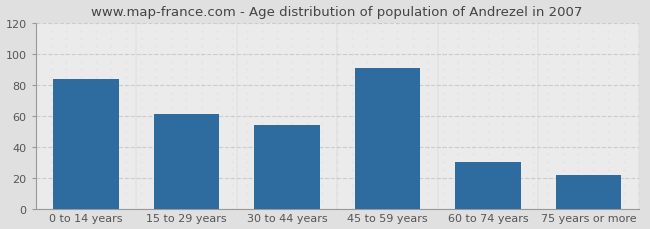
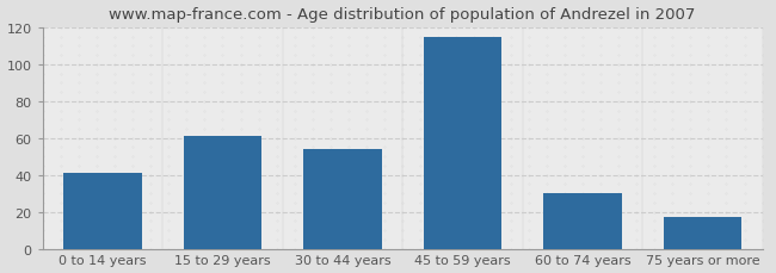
0 to 14 years: 84 -> 41
45 to 59 years: 91 -> 115
75 years or more: 22 -> 17
